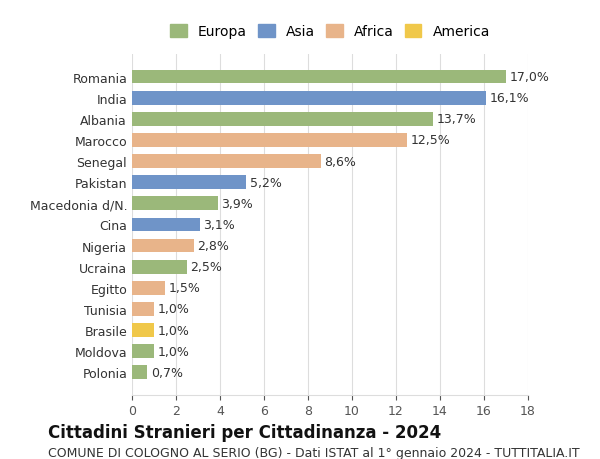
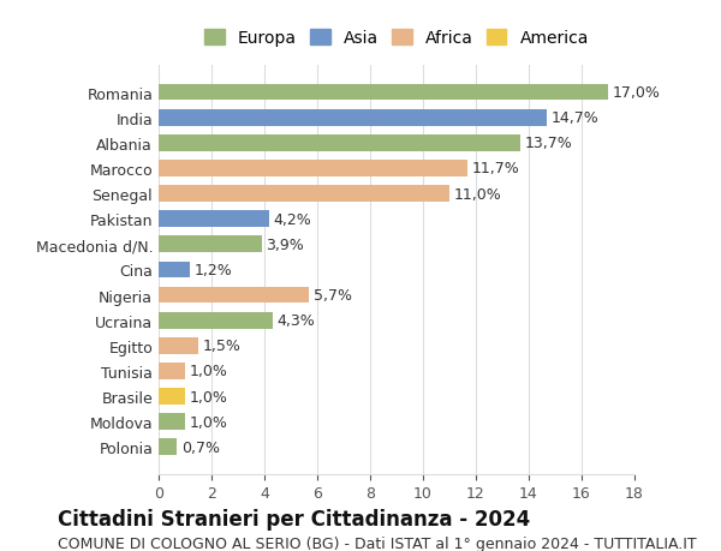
India: 16,1% -> 14,7%
Marocco: 12,5% -> 11,7%
Senegal: 8,6% -> 11,0%
Pakistan: 5,2% -> 4,2%
Cina: 3,1% -> 1,2%
Nigeria: 2,8% -> 5,7%
Ucraina: 2,5% -> 4,3%
